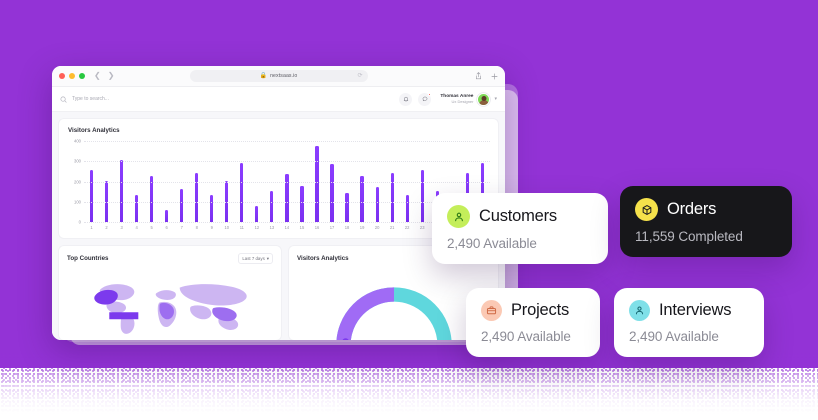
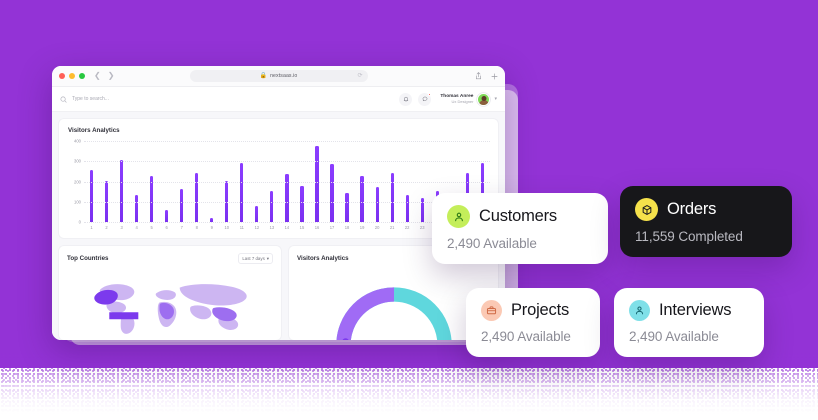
9: 130 -> 20
23: 260 -> 120
